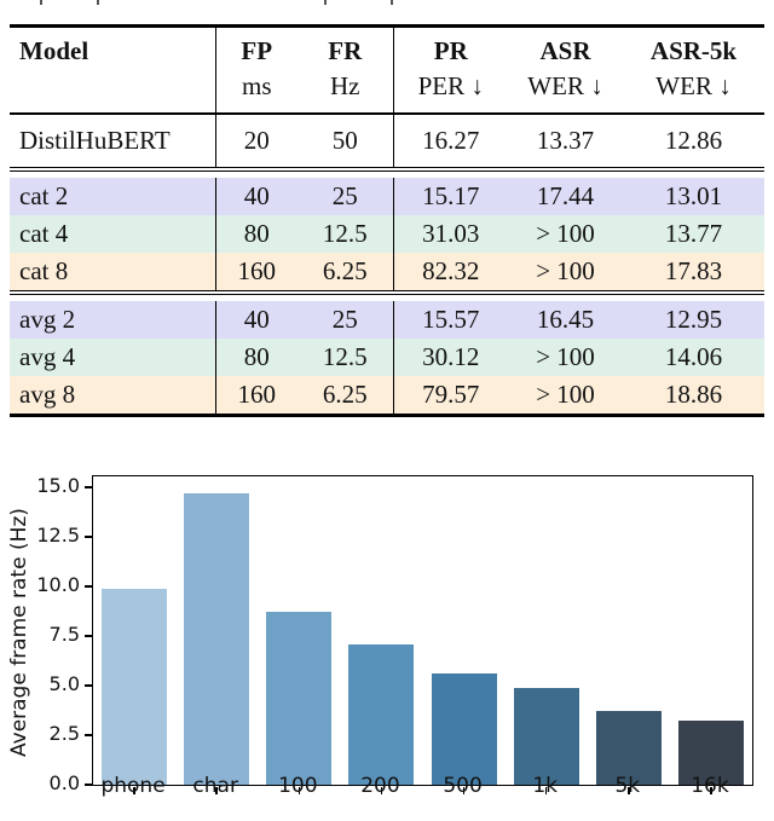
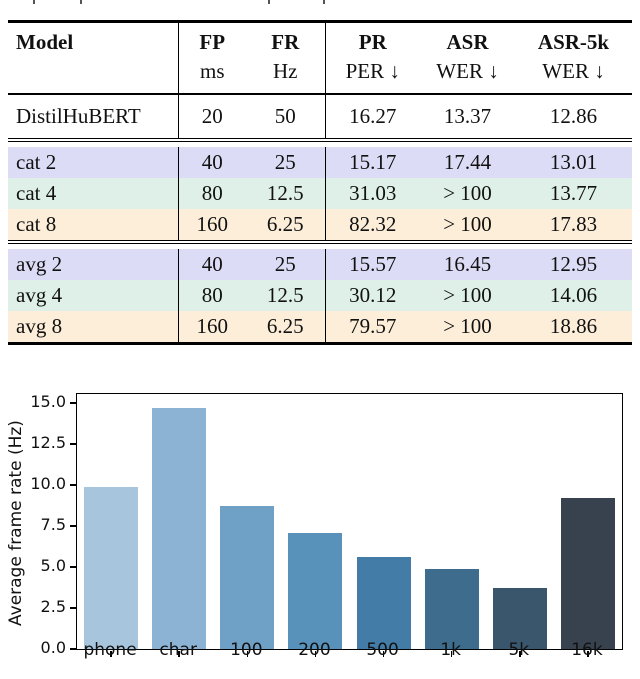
16k: 3.2 -> 9.2
